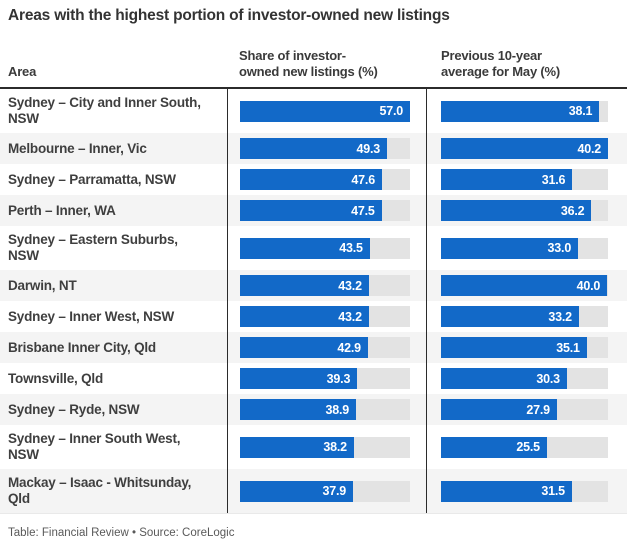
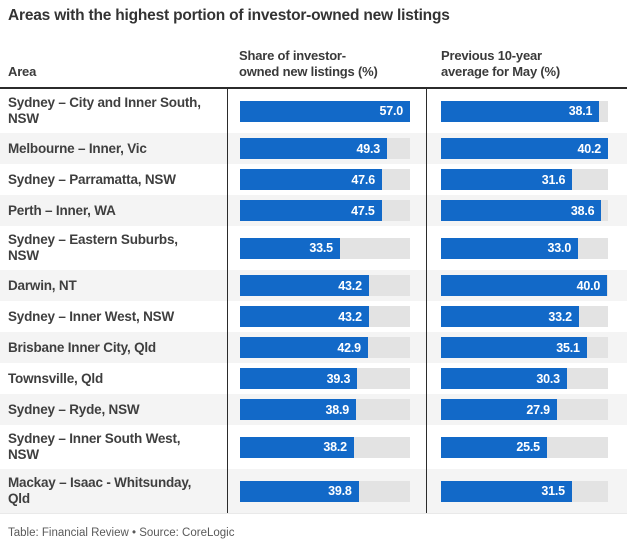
Previous 10-year average for May (%)/Perth – Inner, WA: 36.2 -> 38.6
Share of investor-owned new listings (%)/Sydney – Eastern Suburbs, NSW: 43.5 -> 33.5
Share of investor-owned new listings (%)/Mackay – Isaac - Whitsunday, Qld: 37.9 -> 39.8
